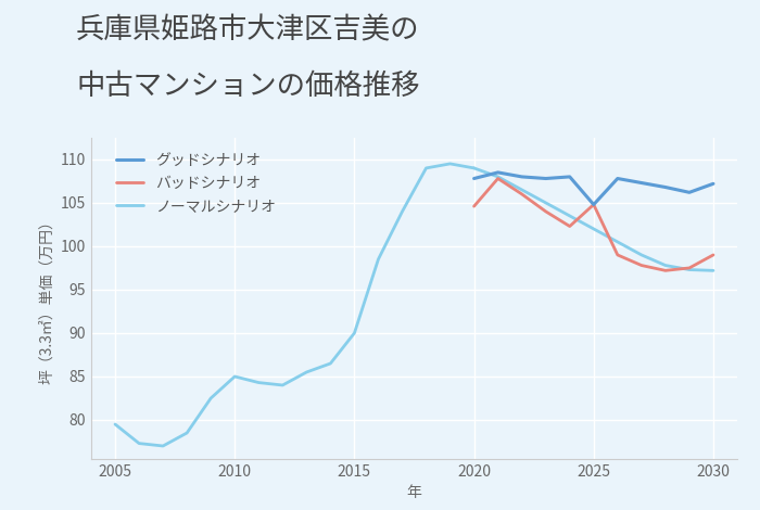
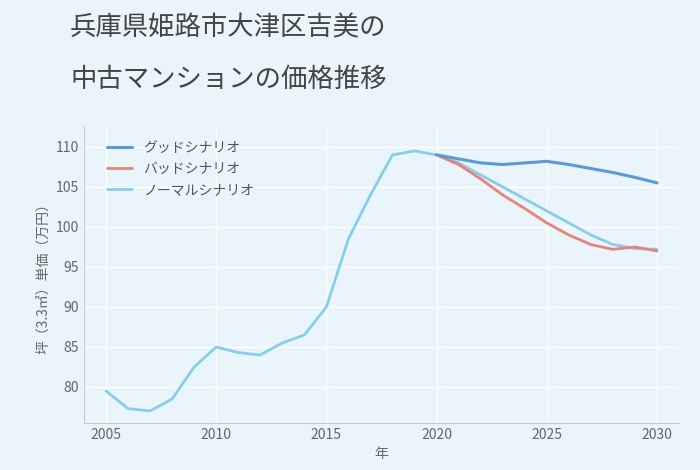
グッドシナリオ/2020: 107.8 -> 109.0
バッドシナリオ/2020: 104.6 -> 109.0
グッドシナリオ/2025: 104.8 -> 108.2
バッドシナリオ/2025: 104.8 -> 100.5
グッドシナリオ/2030: 107.2 -> 105.5
バッドシナリオ/2030: 99.0 -> 97.0
